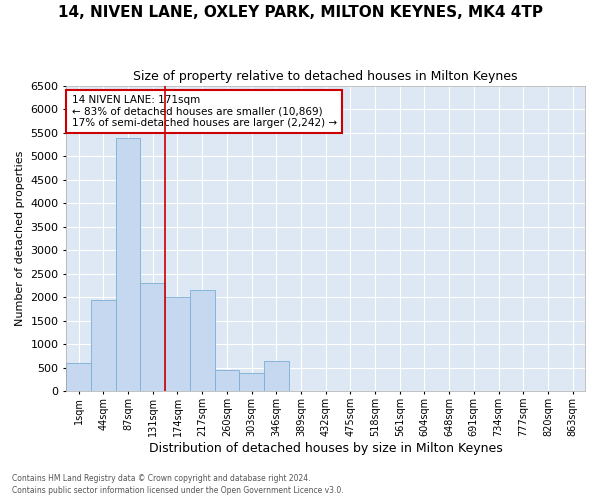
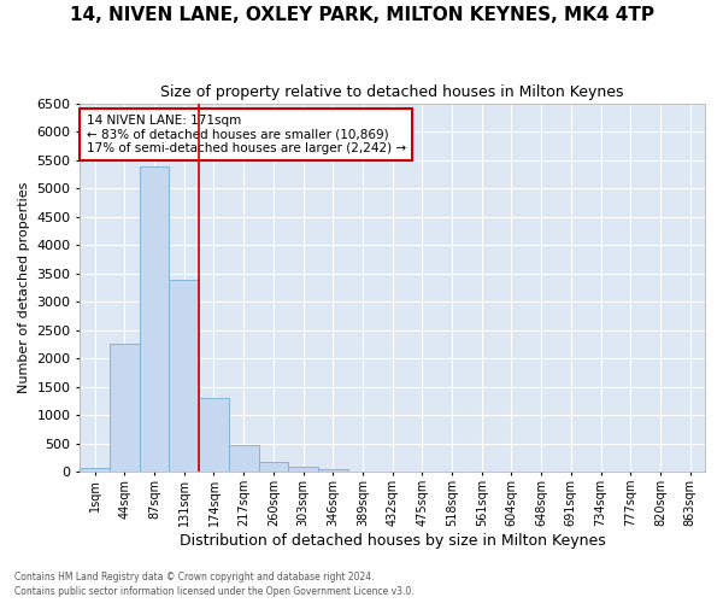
1sqm: 600 -> 80
44sqm: 1950 -> 2270
131sqm: 2300 -> 3380
174sqm: 2000 -> 1300
217sqm: 2150 -> 480
260sqm: 450 -> 180
303sqm: 400 -> 90
346sqm: 650 -> 40
